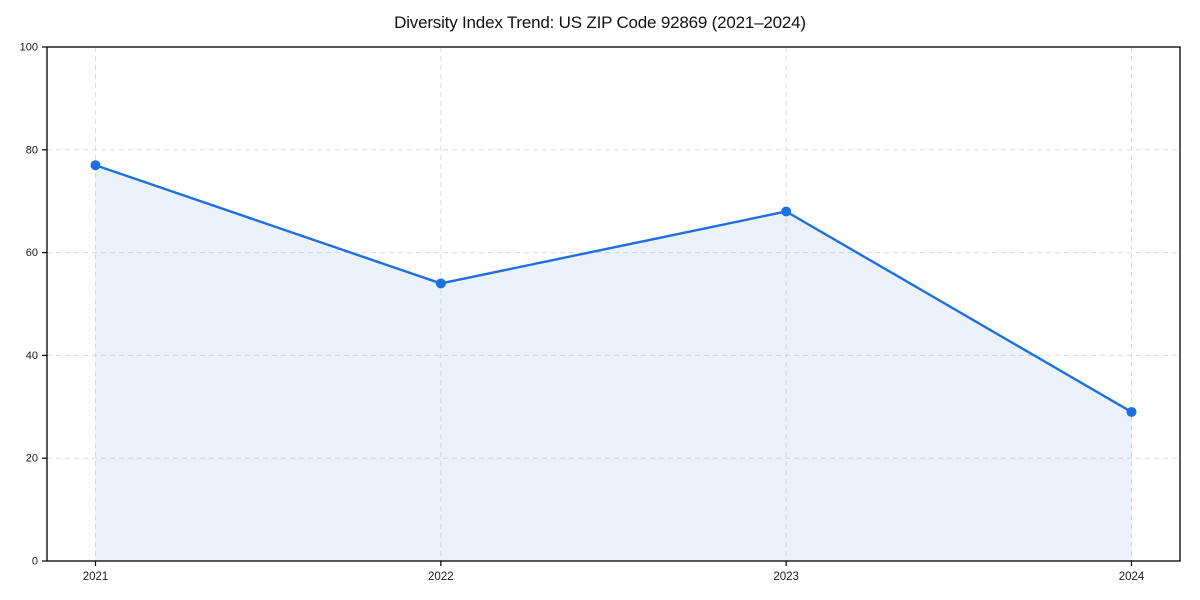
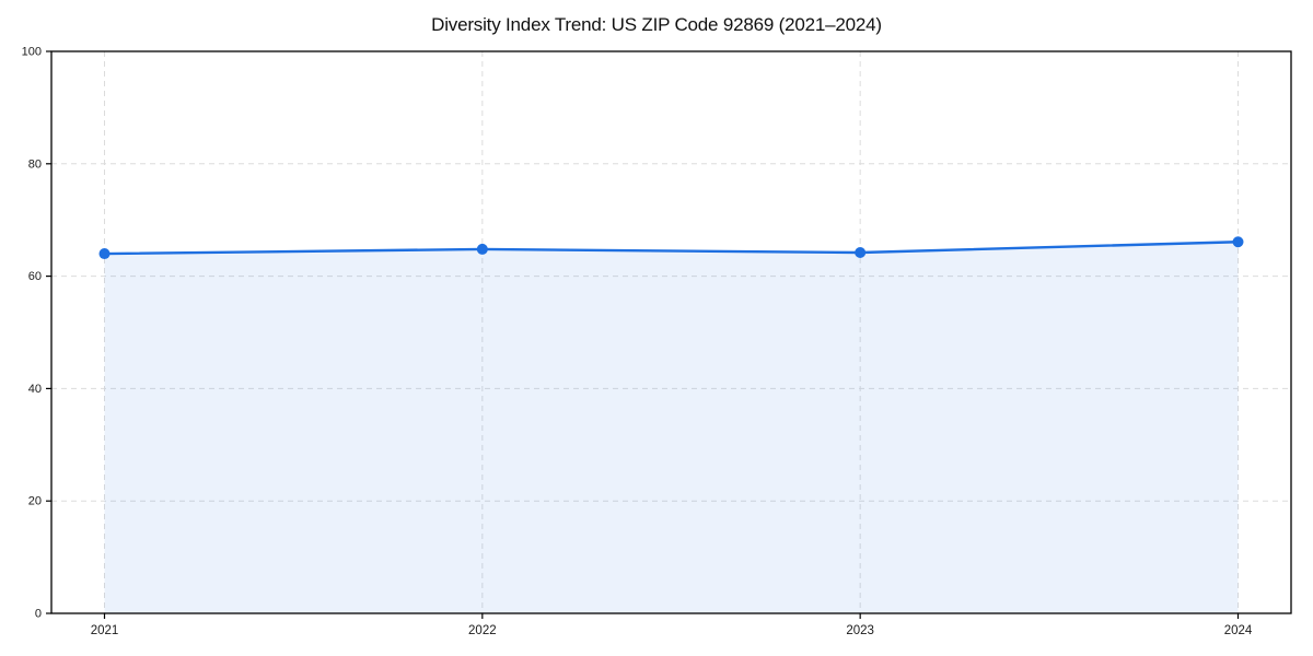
2021: 77 -> 64
2022: 54 -> 65
2023: 68 -> 64
2024: 29 -> 66
